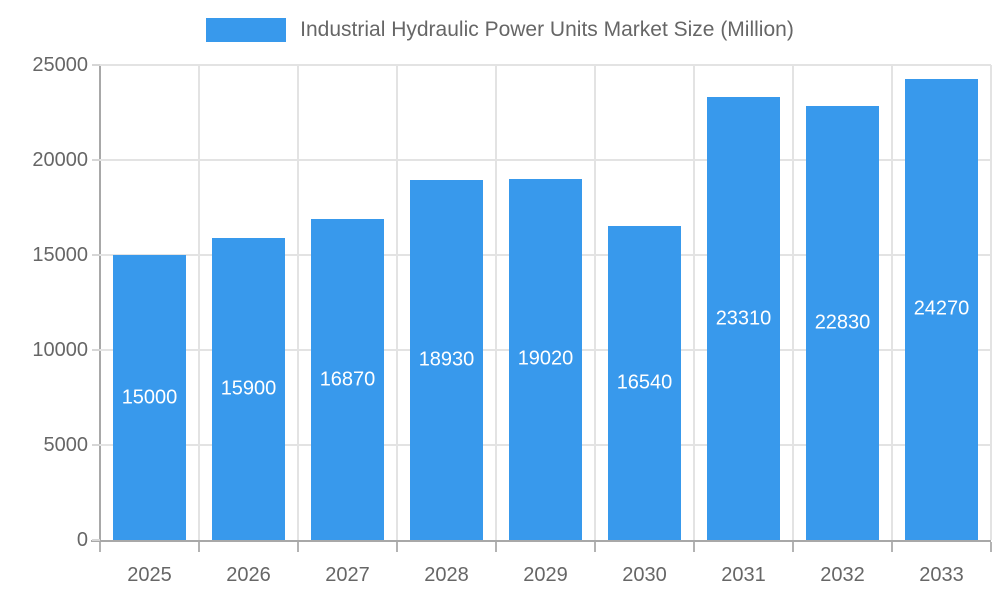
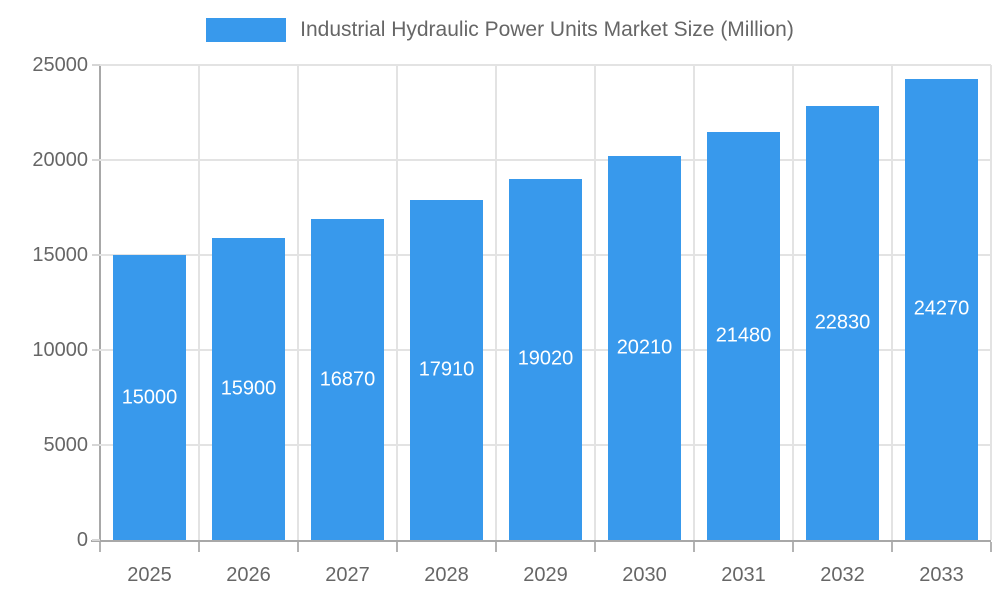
2028: 18930 -> 17910
2030: 16540 -> 20210
2031: 23310 -> 21480
